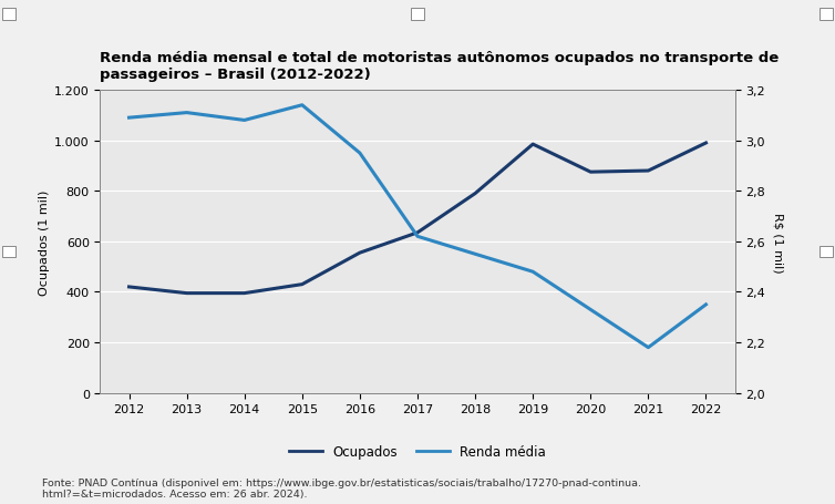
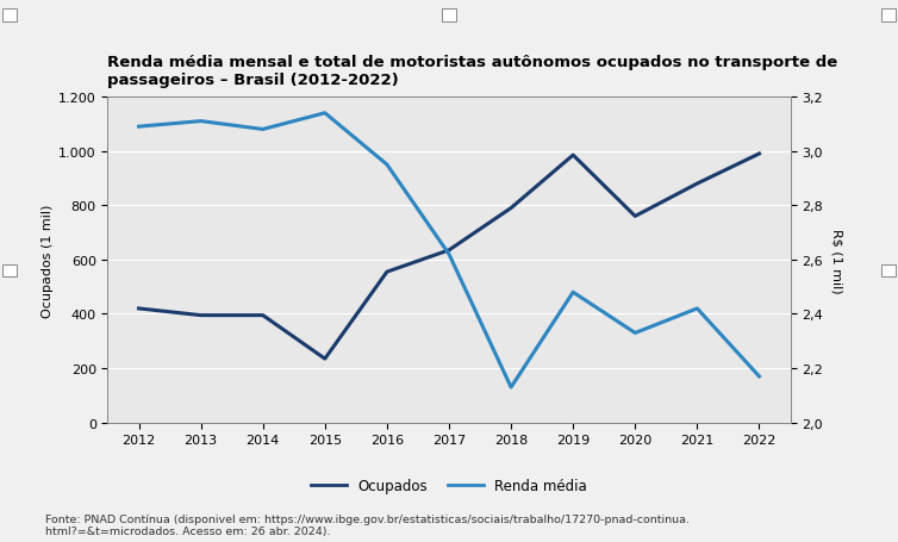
Ocupados/2015: 430 -> 235
Renda média/2018: 2,55 -> 2,13
Ocupados/2020: 875 -> 760
Renda média/2021: 2,18 -> 2,42
Renda média/2022: 2,35 -> 2,17
